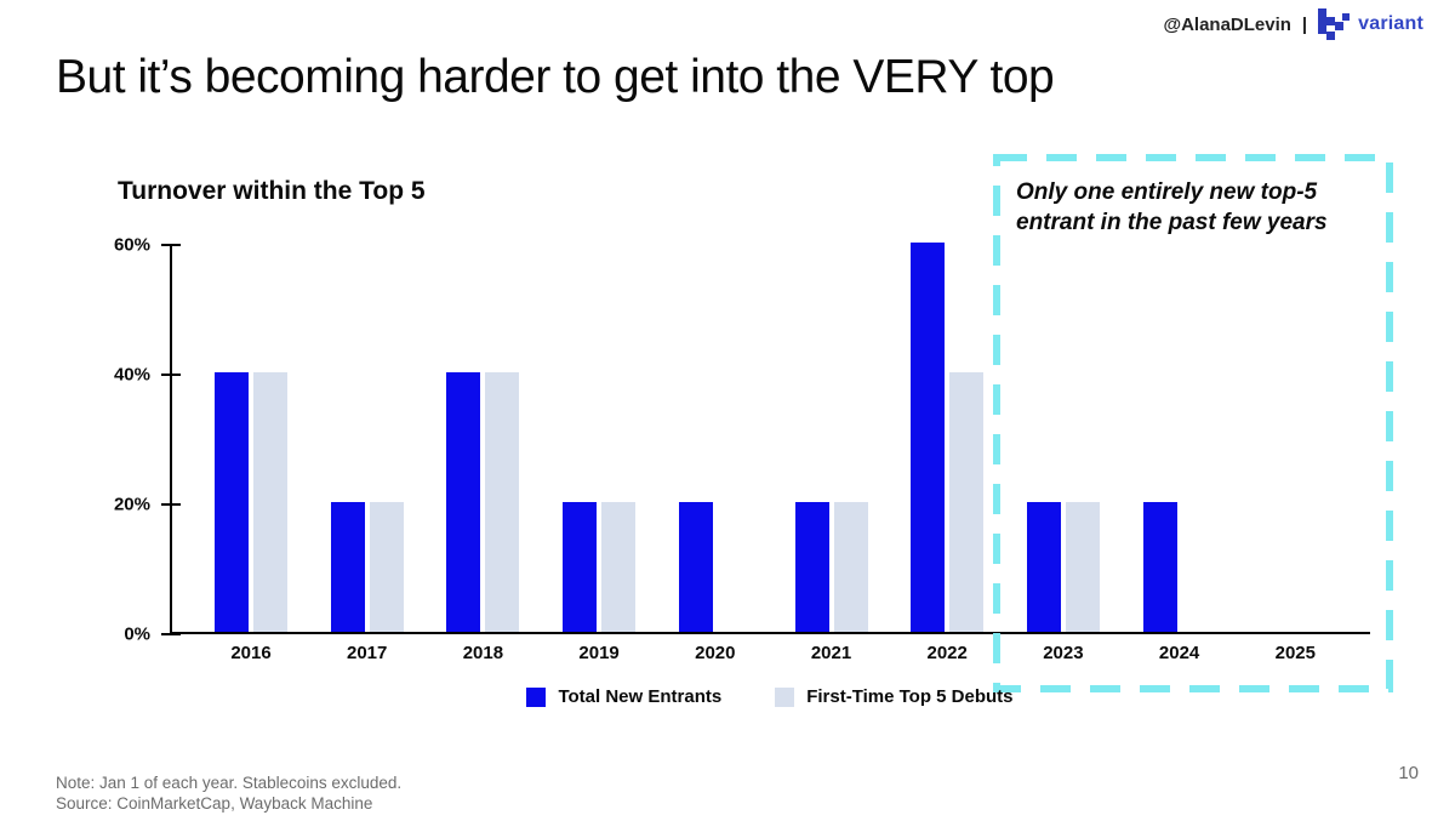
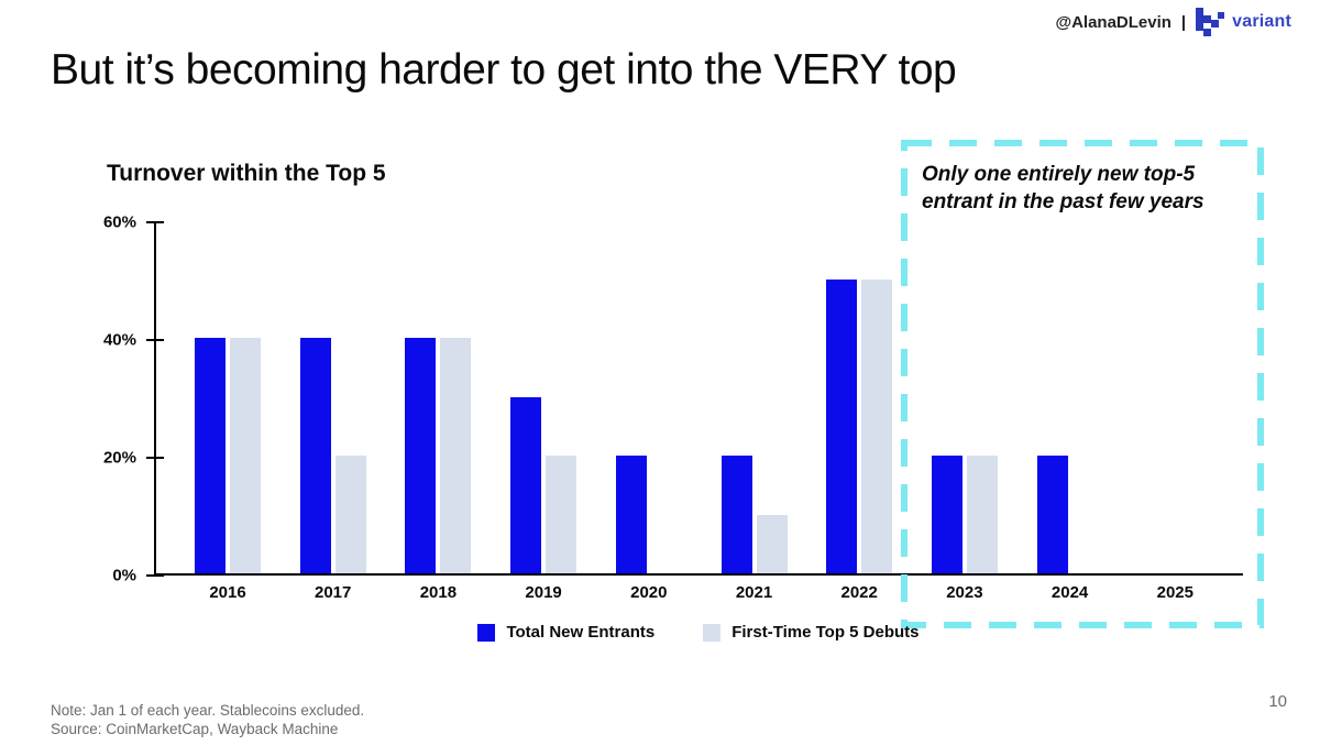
Total New Entrants/2017: 20% -> 40%
Total New Entrants/2019: 20% -> 30%
First-Time Top 5 Debuts/2021: 20% -> 10%
Total New Entrants/2022: 60% -> 50%
First-Time Top 5 Debuts/2022: 40% -> 50%
